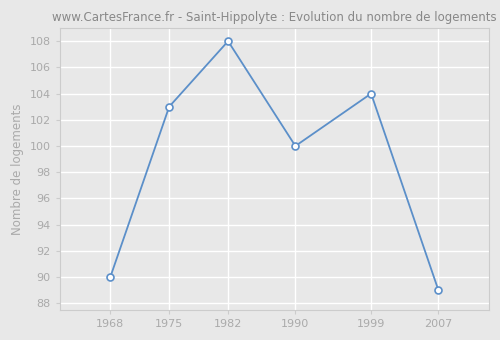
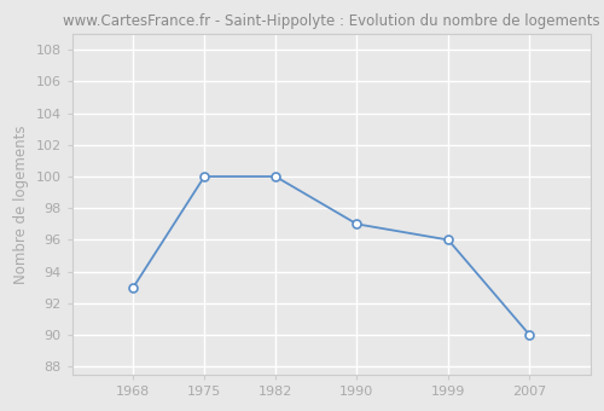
1968: 90 -> 93
1975: 103 -> 100
1982: 108 -> 100
1990: 100 -> 97
1999: 104 -> 96
2007: 89 -> 90
